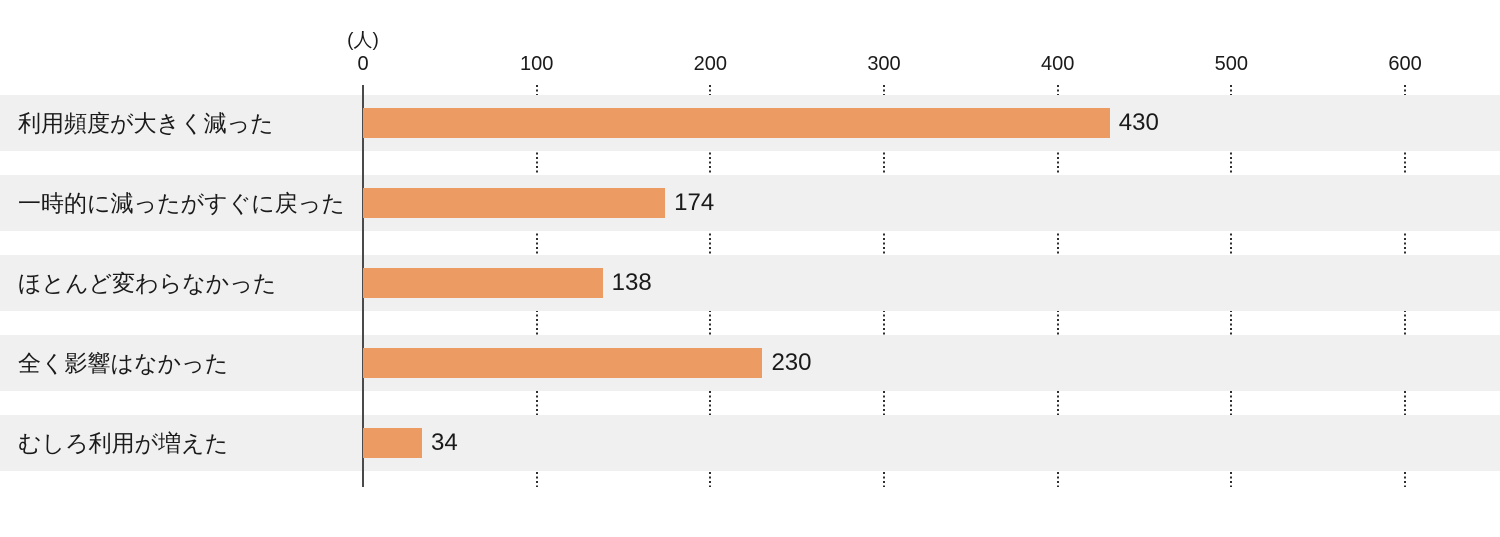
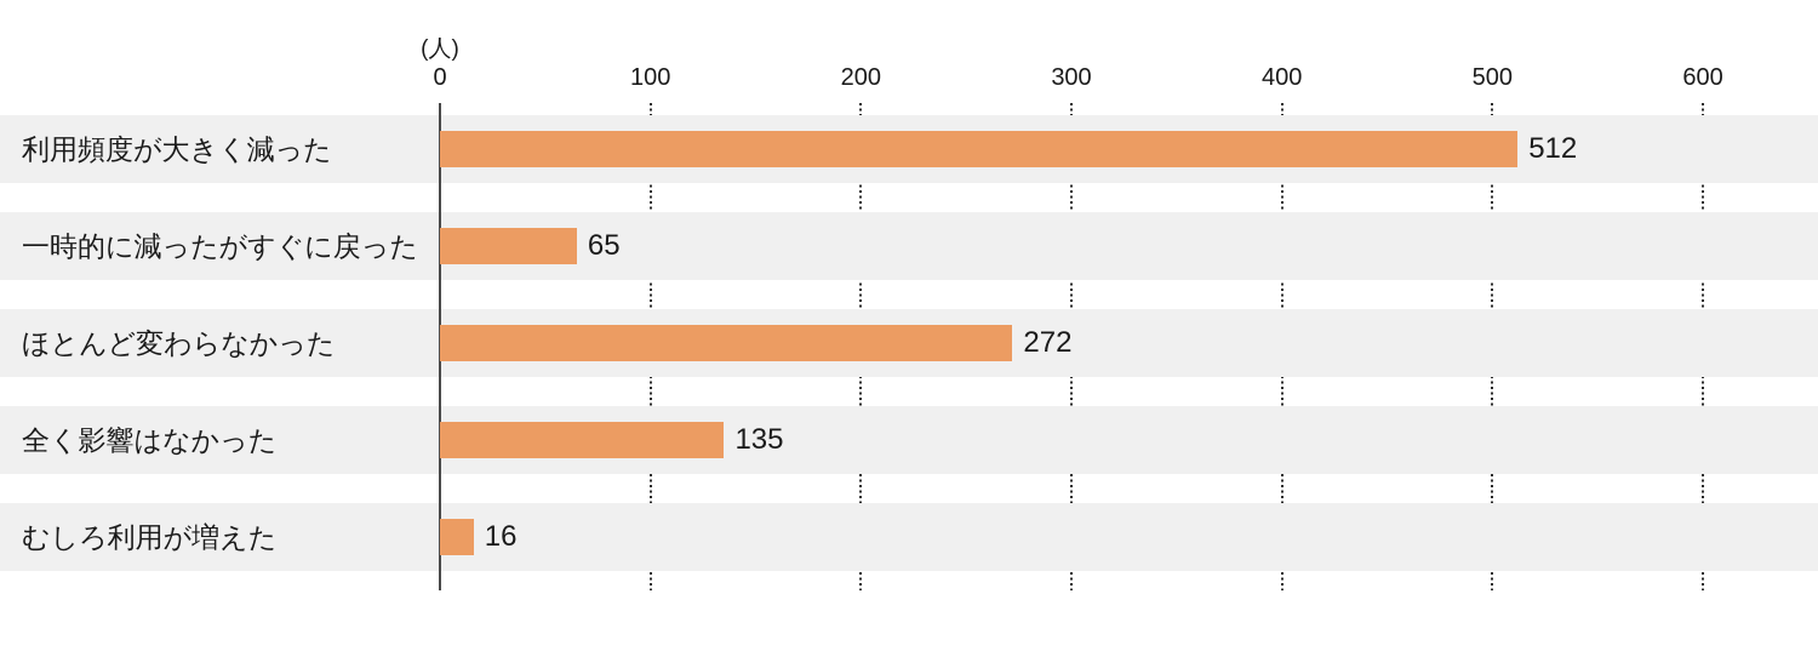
利用頻度が大きく減った: 430 -> 512
一時的に減ったがすぐに戻った: 174 -> 65
ほとんど変わらなかった: 138 -> 272
全く影響はなかった: 230 -> 135
むしろ利用が増えた: 34 -> 16
